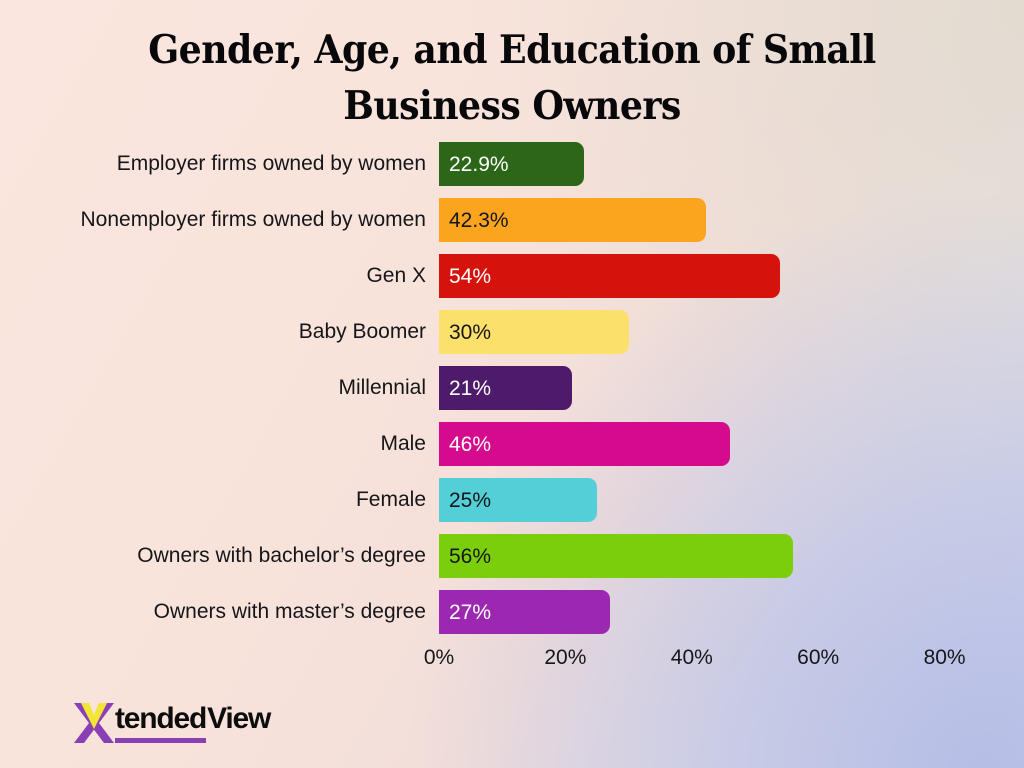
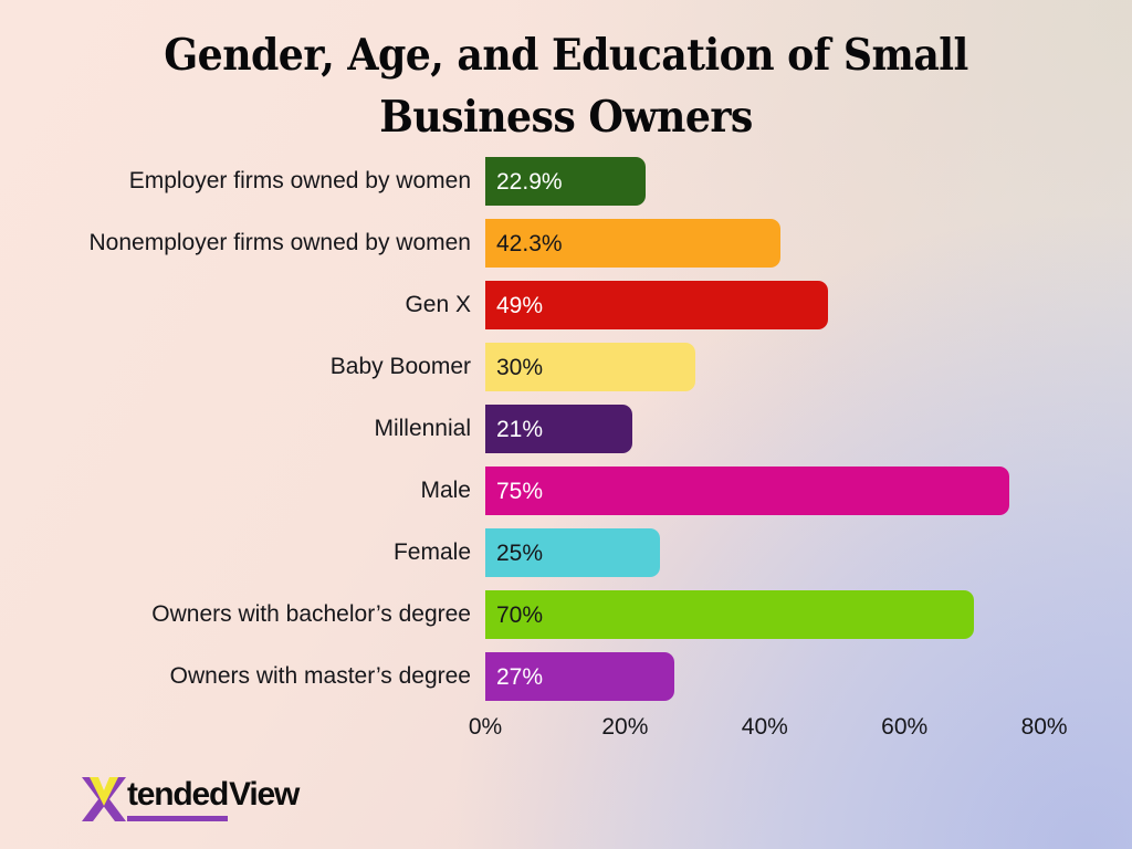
Gen X: 54% -> 49%
Male: 46% -> 75%
Owners with bachelor’s degree: 56% -> 70%
